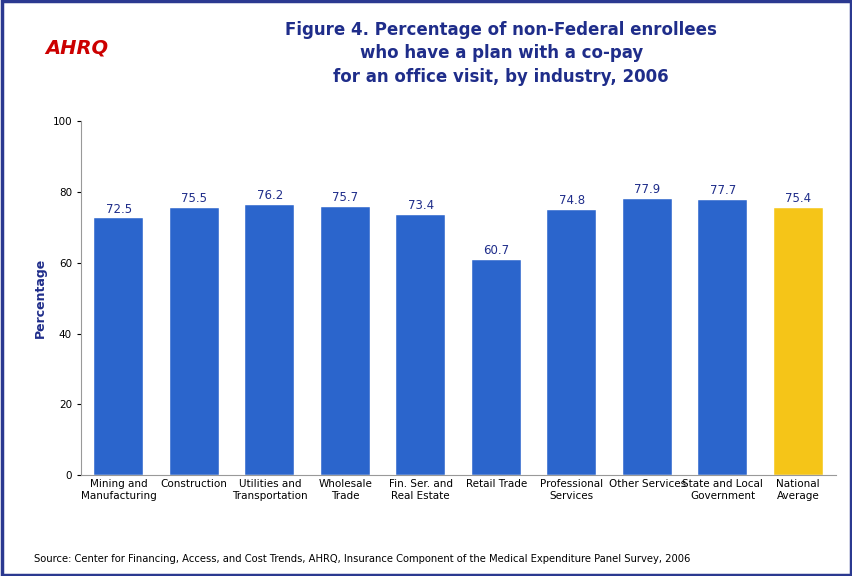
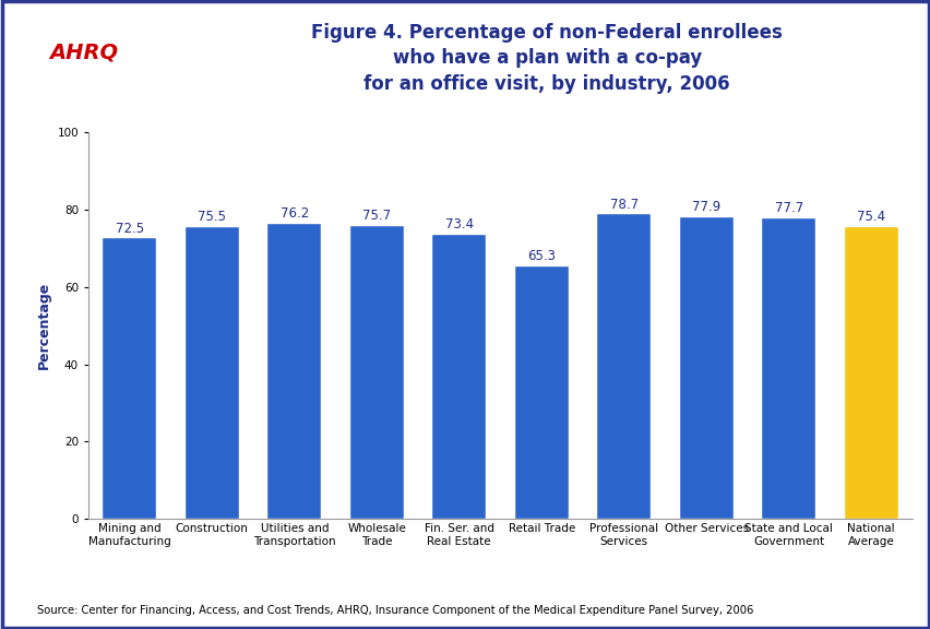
Retail Trade: 60.7 -> 65.3
Professional Services: 74.8 -> 78.7
